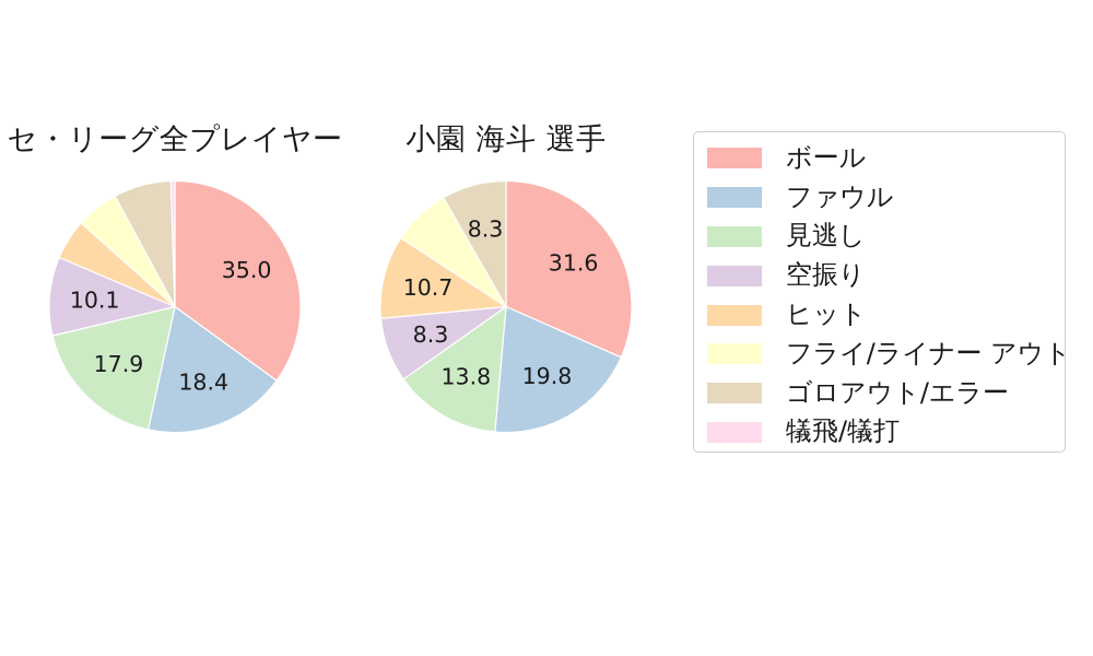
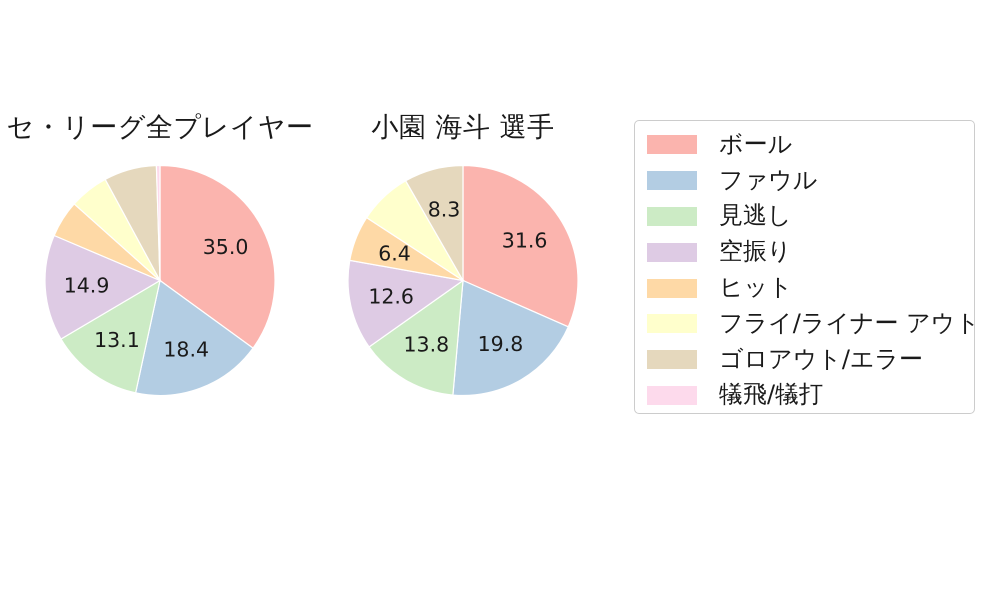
セ・リーグ全プレイヤー/見逃し: 17.9 -> 13.1
セ・リーグ全プレイヤー/空振り: 10.1 -> 14.9
小園 海斗 選手/空振り: 8.3 -> 12.6
小園 海斗 選手/ヒット: 10.7 -> 6.4
